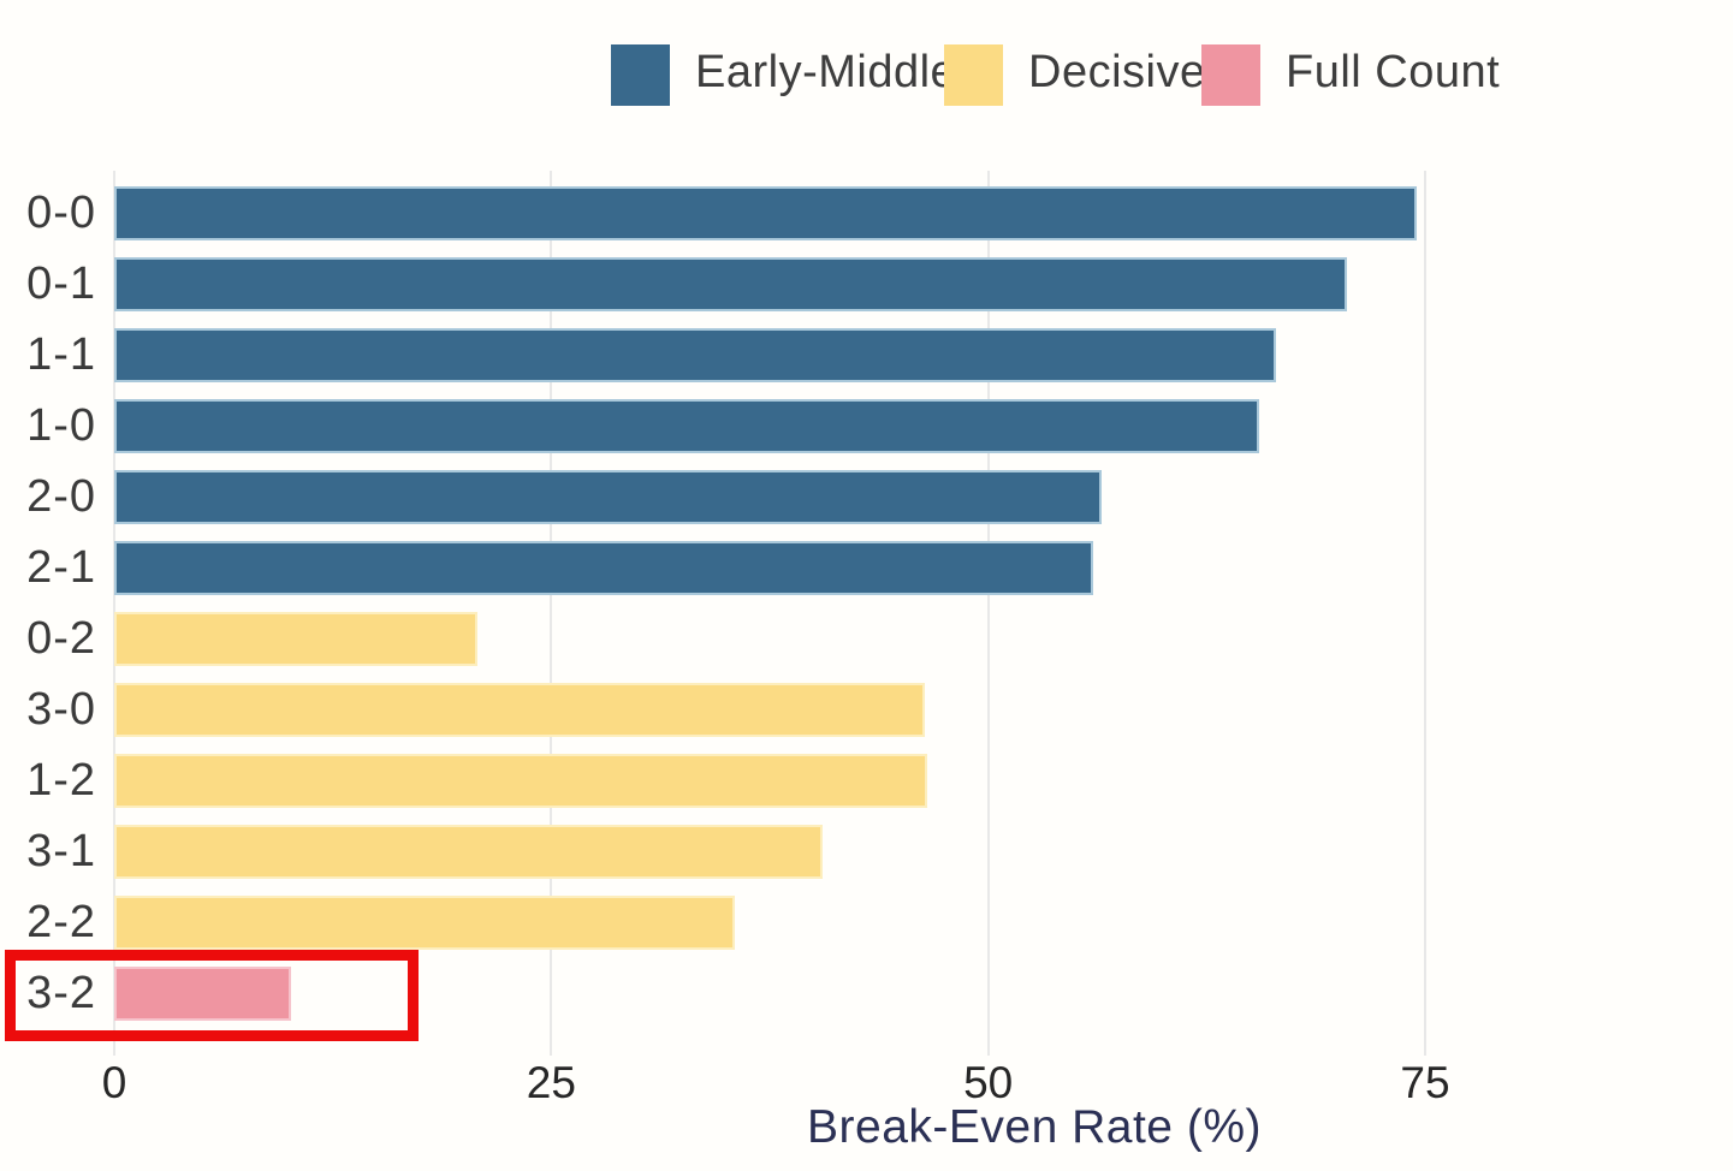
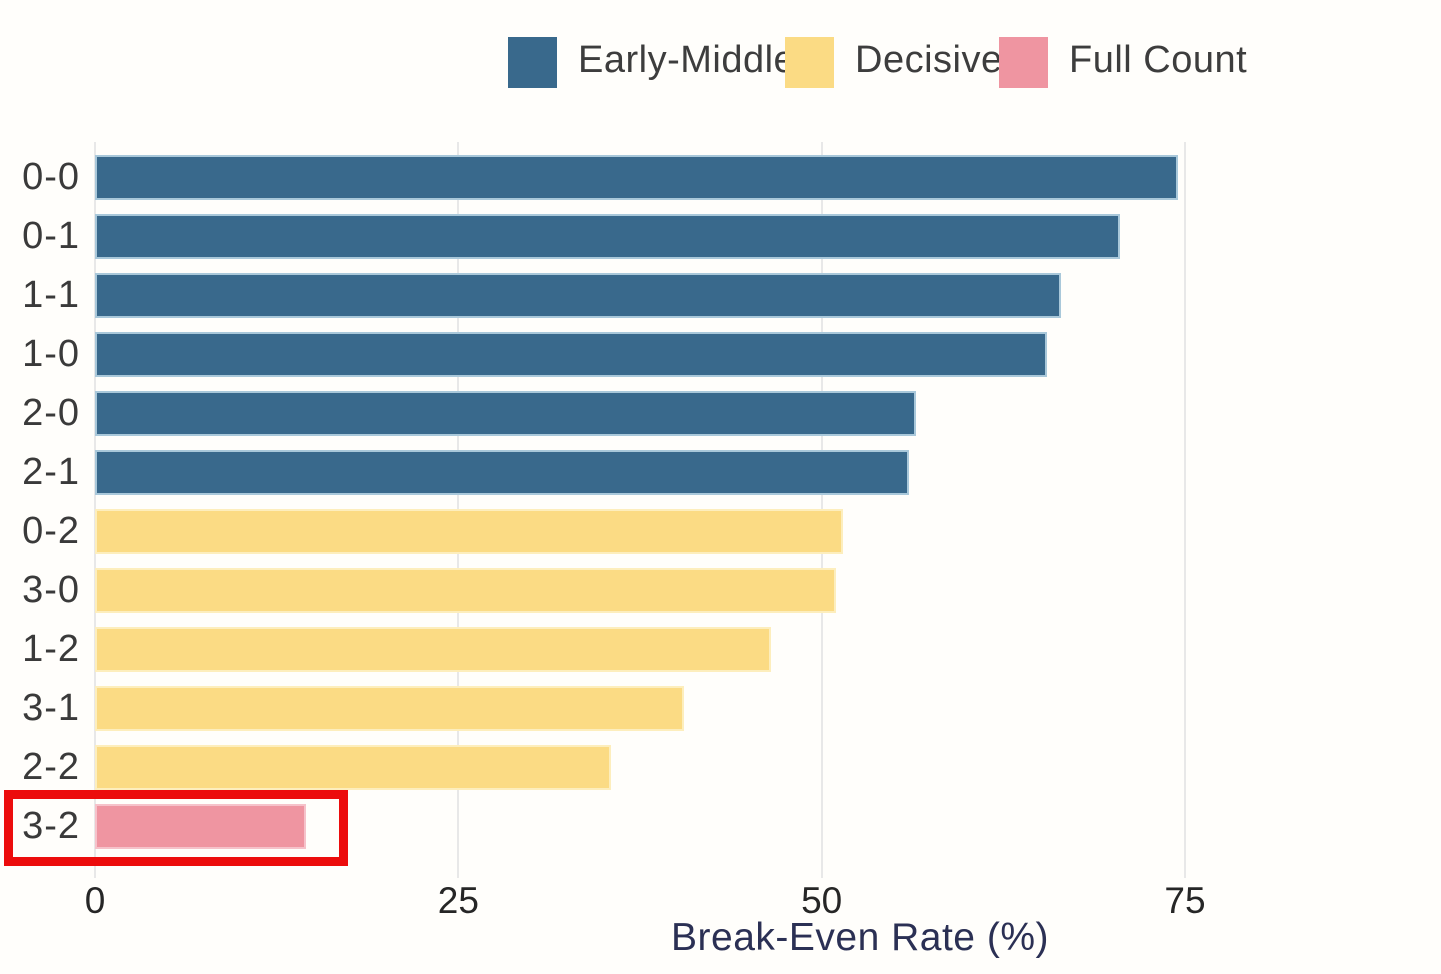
0-2: 20.8 -> 51.5
3-0: 46.4 -> 51.0
3-2: 10.1 -> 14.5
